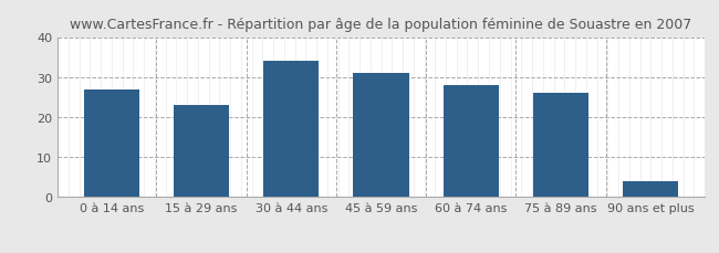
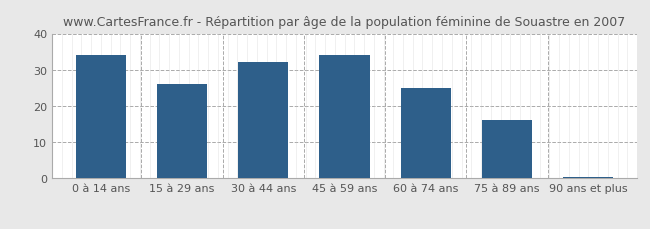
0 à 14 ans: 27.0 -> 34.0
15 à 29 ans: 23.0 -> 26.0
30 à 44 ans: 34.0 -> 32.0
45 à 59 ans: 31.0 -> 34.0
60 à 74 ans: 28.0 -> 25.0
75 à 89 ans: 26.0 -> 16.0
90 ans et plus: 4.0 -> 0.5
